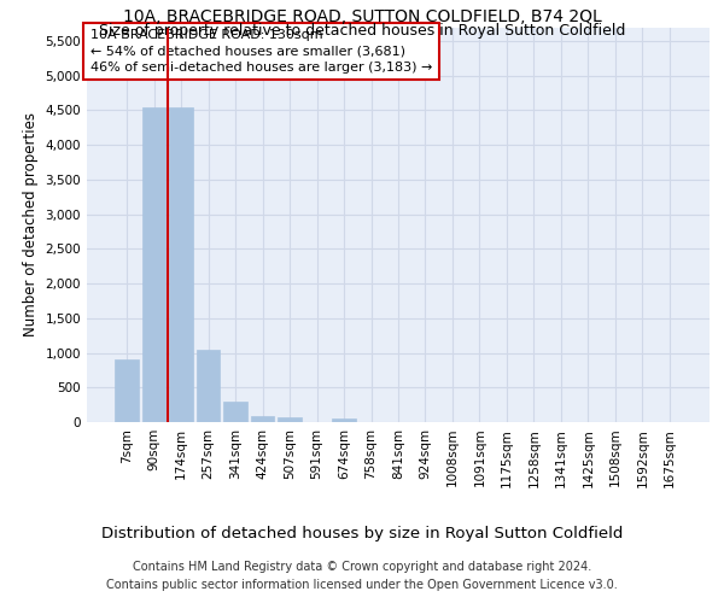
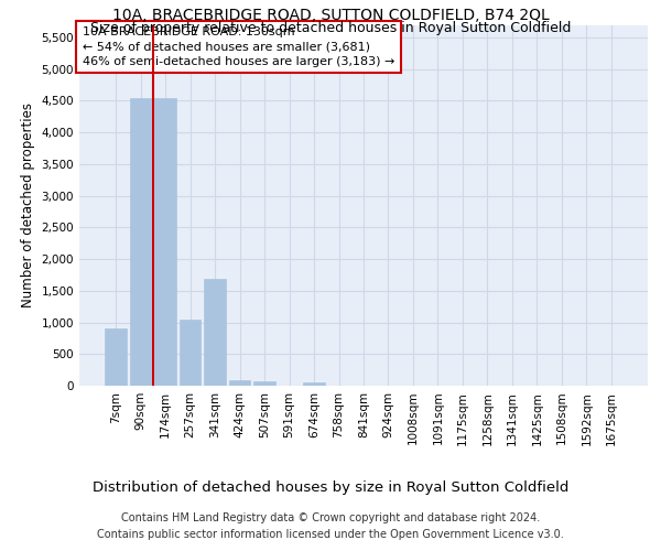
341sqm: 300 -> 1,680
